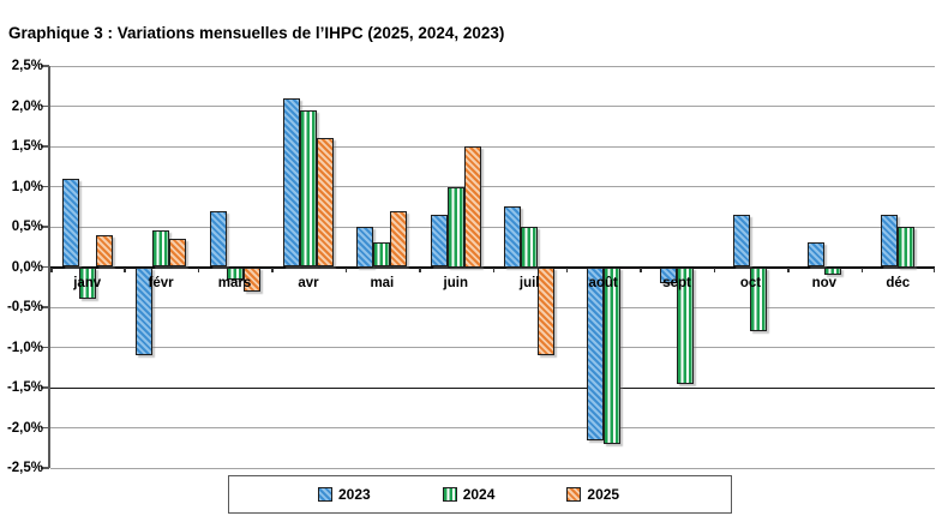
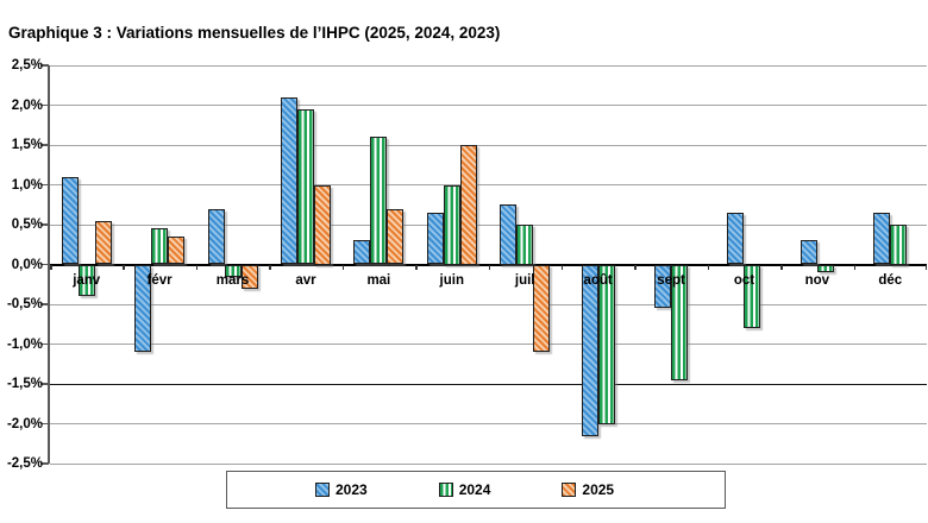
2025/janv: 0,4% -> 0,6%
2025/avr: 1,6% -> 1,0%
2023/mai: 0,5% -> 0,3%
2024/mai: 0,3% -> 1,6%
2024/août: -2,2% -> -2,0%
2023/sept: -0,2% -> -0,6%
